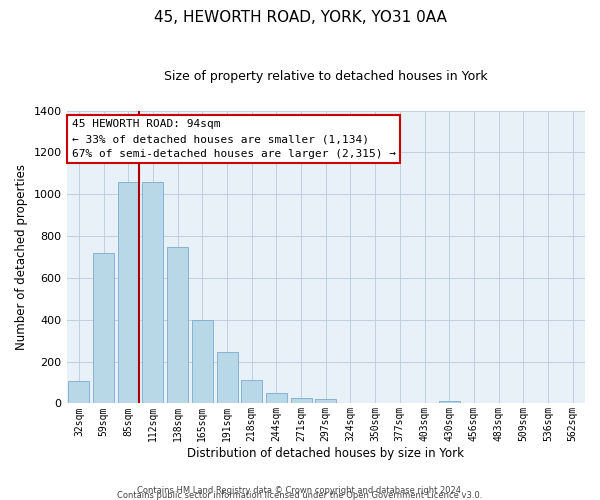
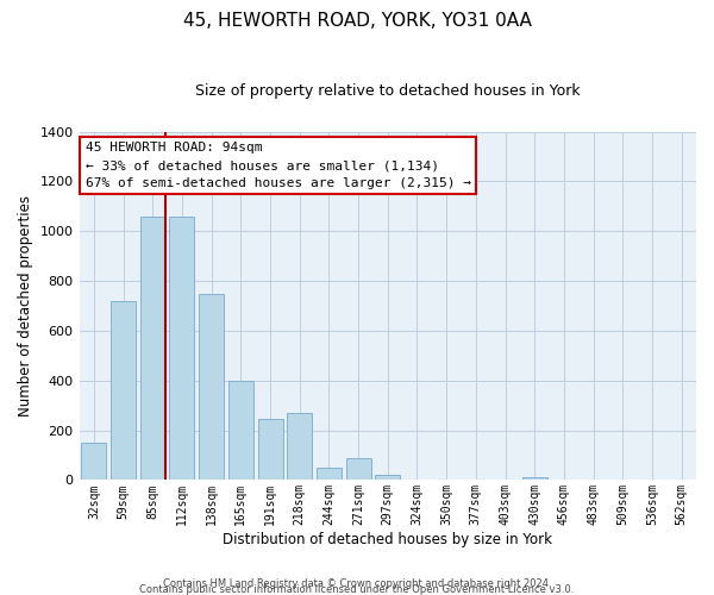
32sqm: 105 -> 150
218sqm: 110 -> 270
271sqm: 28 -> 90
